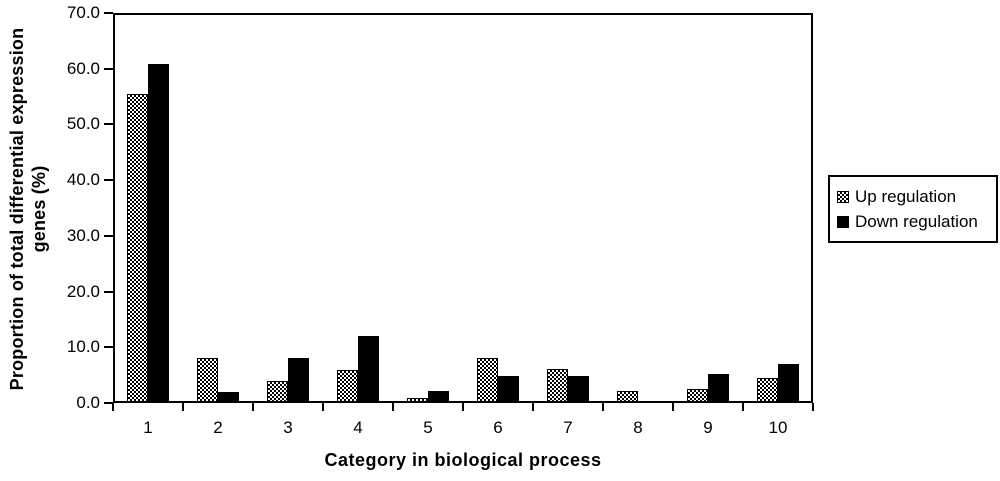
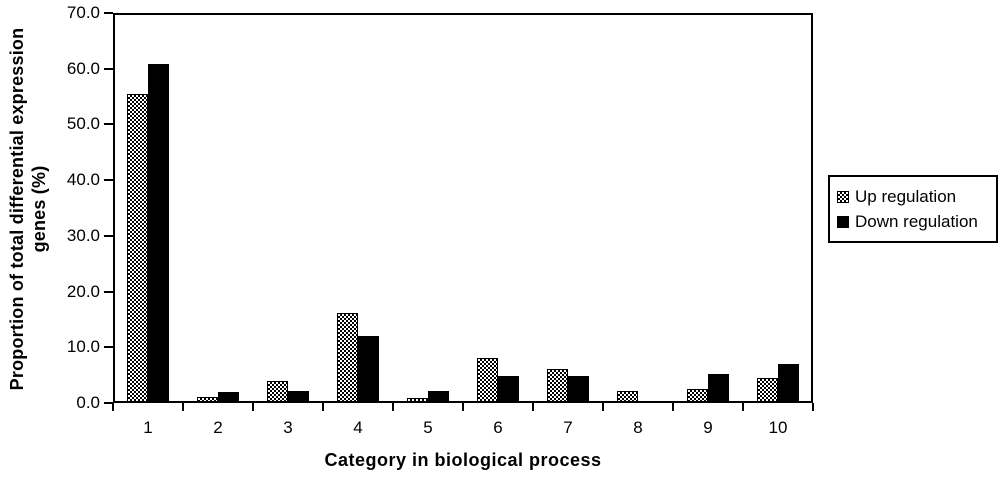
Up regulation/2: 8 -> 1
Down regulation/3: 8 -> 2
Up regulation/4: 6 -> 16
